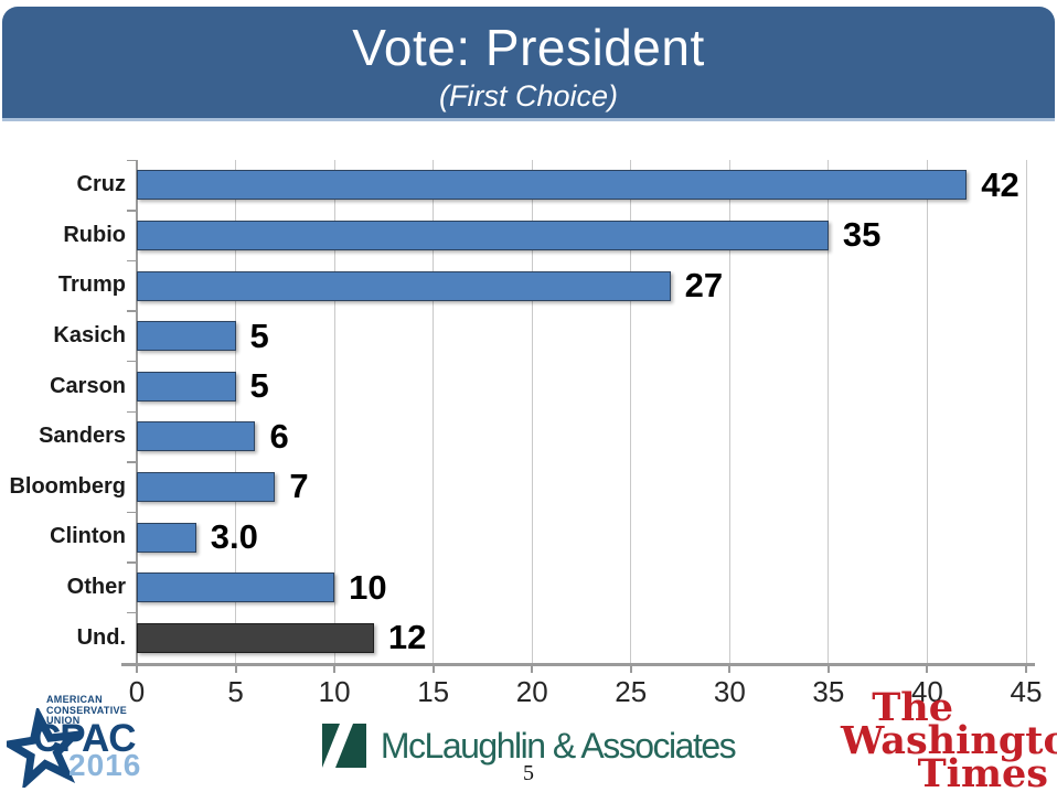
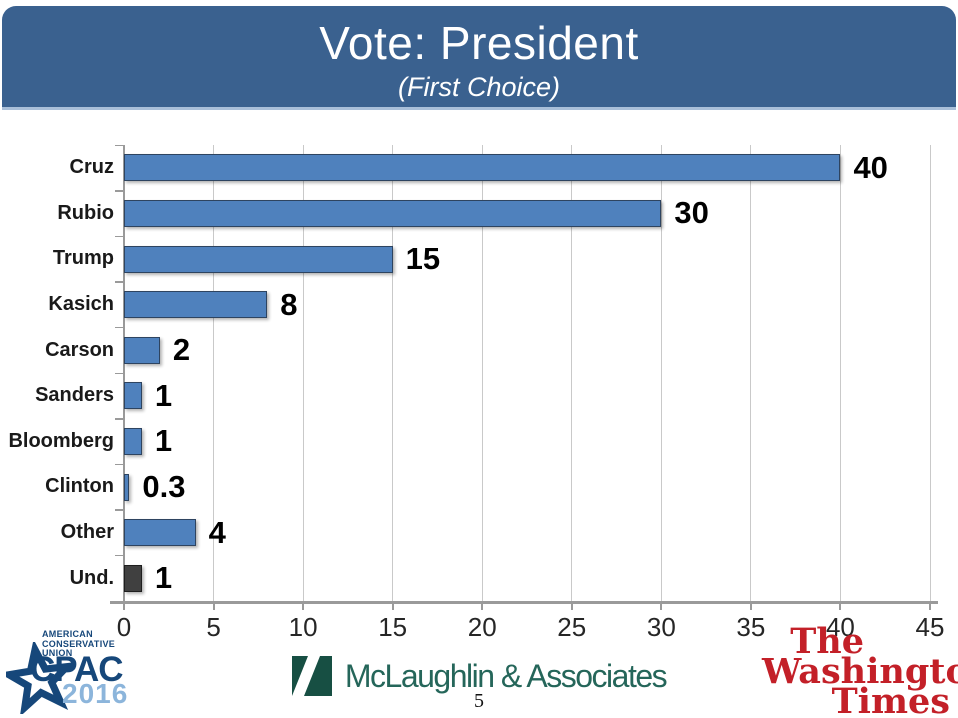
Cruz: 42 -> 40
Rubio: 35 -> 30
Trump: 27 -> 15
Kasich: 5 -> 8
Carson: 5 -> 2
Sanders: 6 -> 1
Bloomberg: 7 -> 1
Clinton: 3.0 -> 0.3
Other: 10 -> 4
Und.: 12 -> 1
